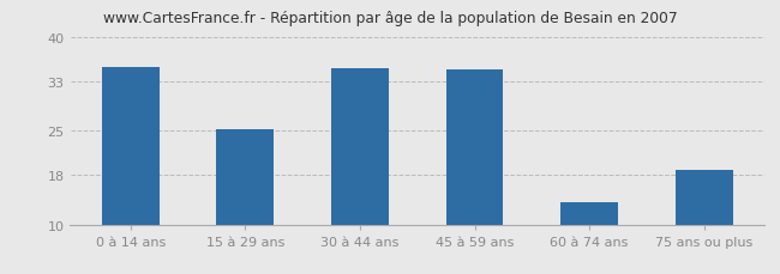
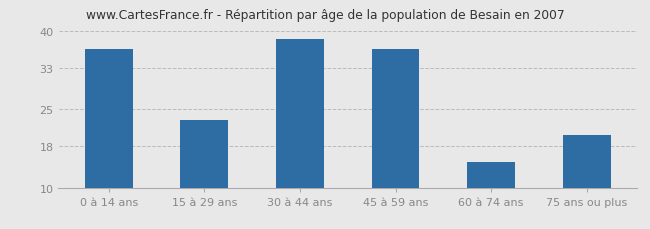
0 à 14 ans: 35.2 -> 36.5
15 à 29 ans: 25.2 -> 23.0
30 à 44 ans: 35.0 -> 38.5
45 à 59 ans: 34.8 -> 36.5
60 à 74 ans: 13.6 -> 15.0
75 ans ou plus: 18.8 -> 20.0
